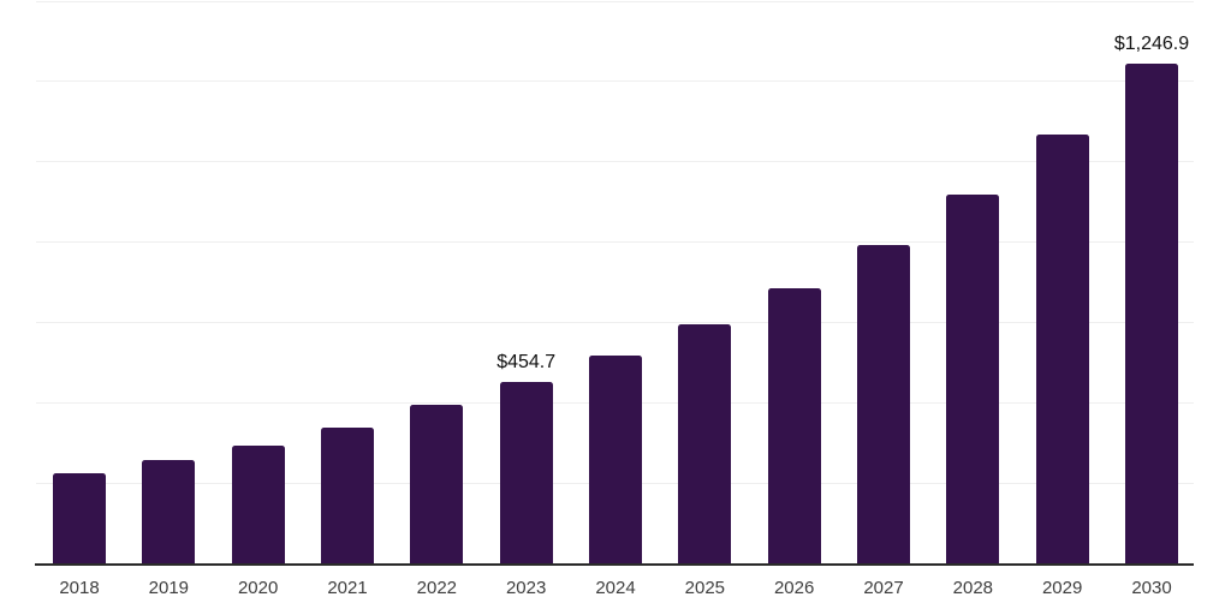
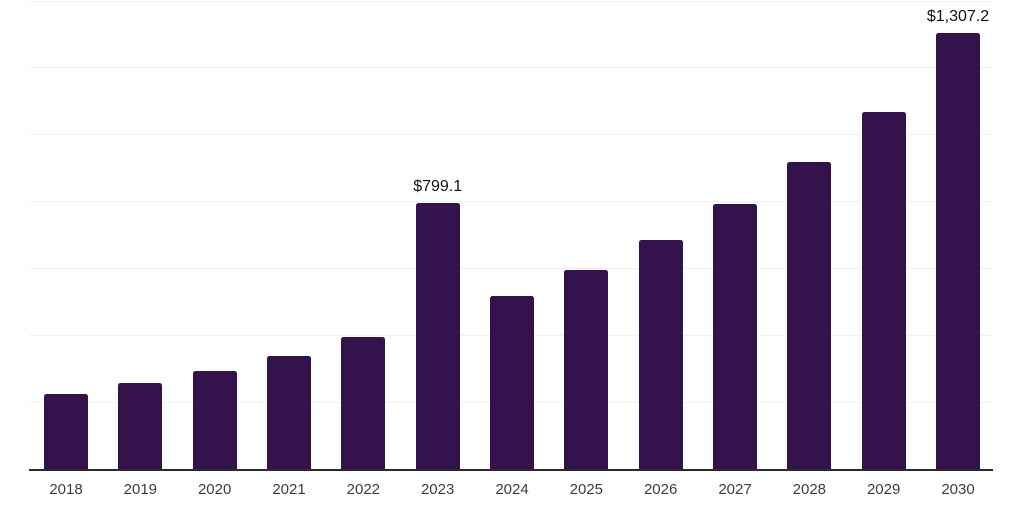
2023: $454.7 -> $799.1
2030: $1,246.9 -> $1,307.2
